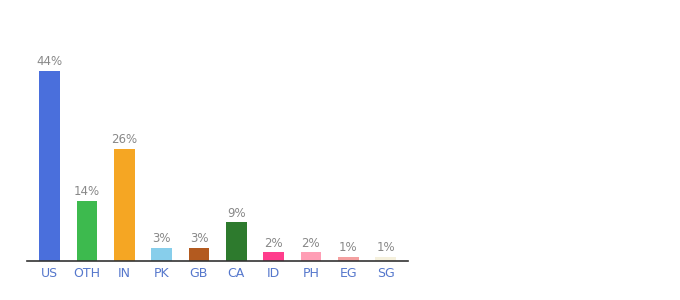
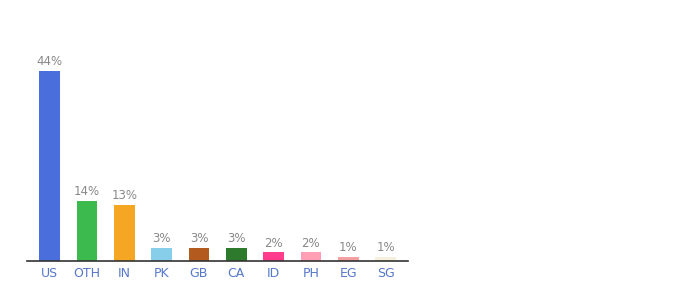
IN: 26% -> 13%
CA: 9% -> 3%
